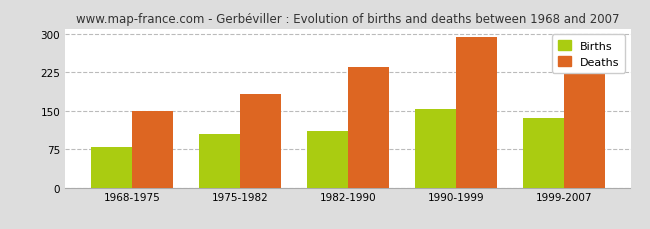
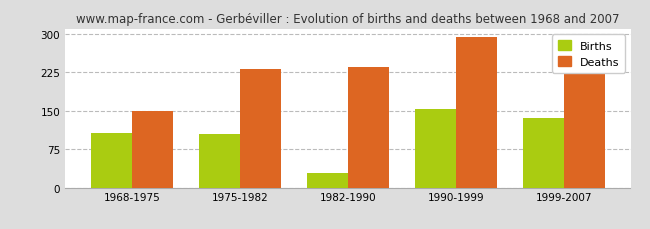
Births/1968-1975: 80 -> 106
Deaths/1975-1982: 183 -> 232
Births/1982-1990: 110 -> 28
